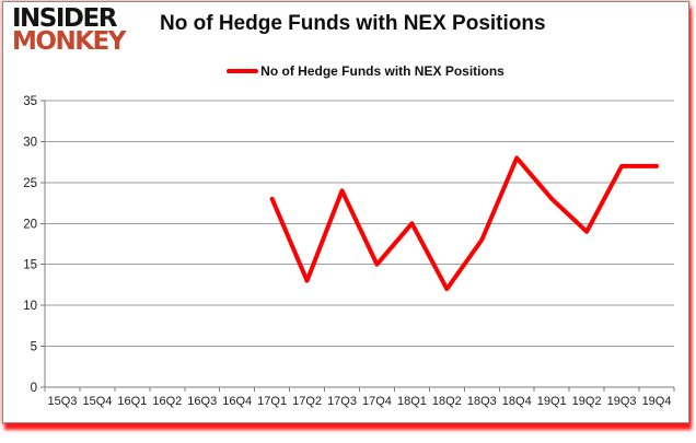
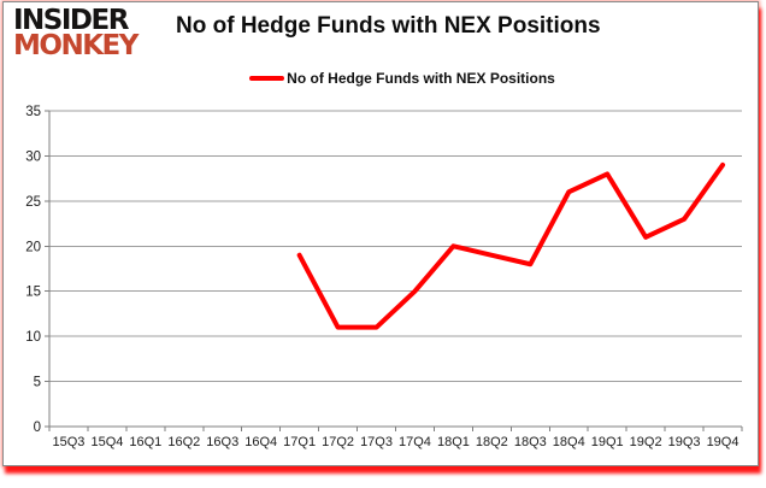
17Q1: 23 -> 19
17Q2: 13 -> 11
17Q3: 24 -> 11
18Q2: 12 -> 19
18Q4: 28 -> 26
19Q1: 23 -> 28
19Q2: 19 -> 21
19Q3: 27 -> 23
19Q4: 27 -> 29
